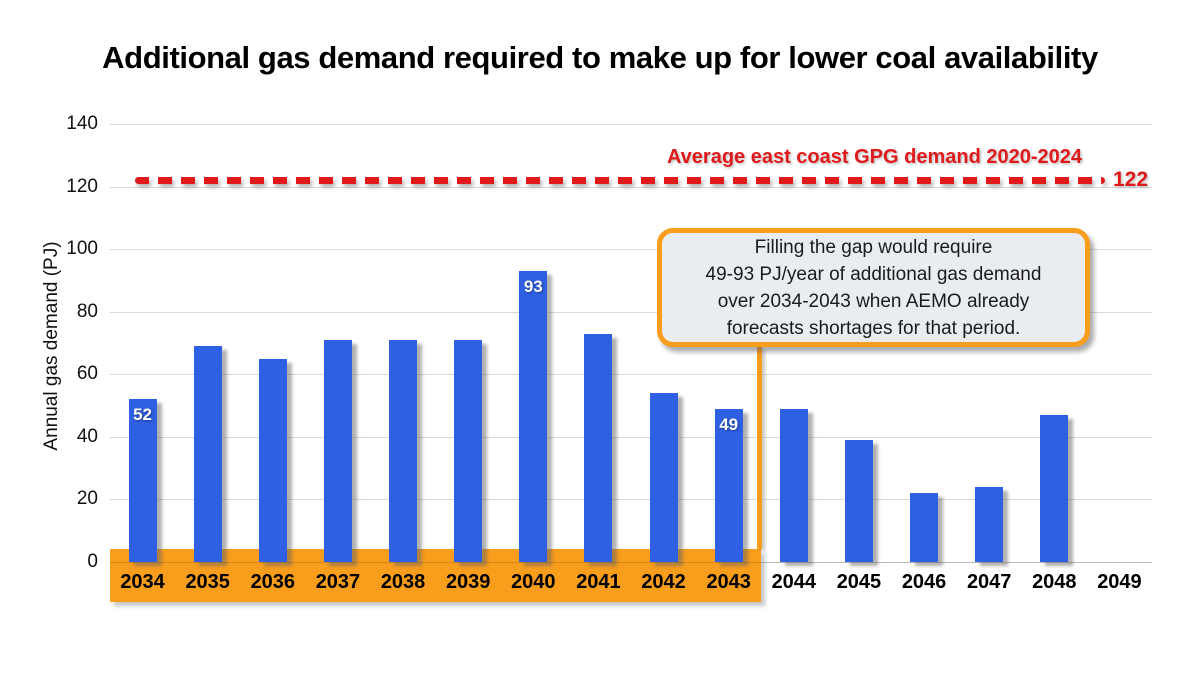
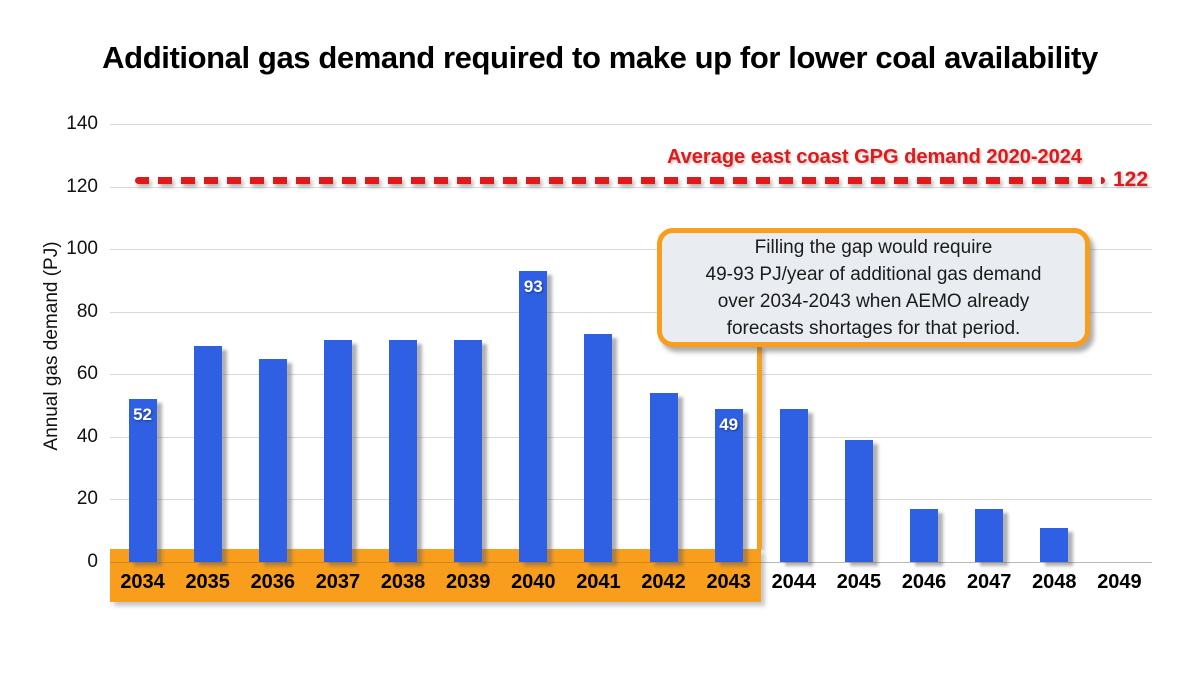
2046: 22 -> 17
2047: 24 -> 17
2048: 47 -> 11
